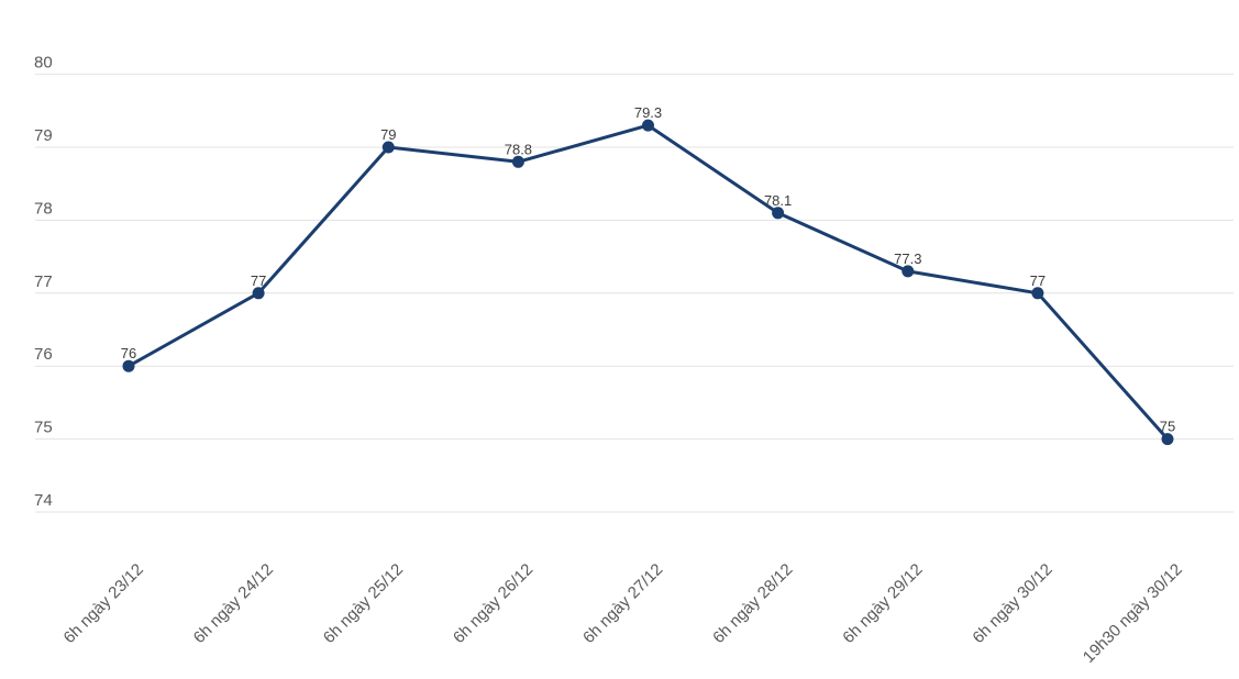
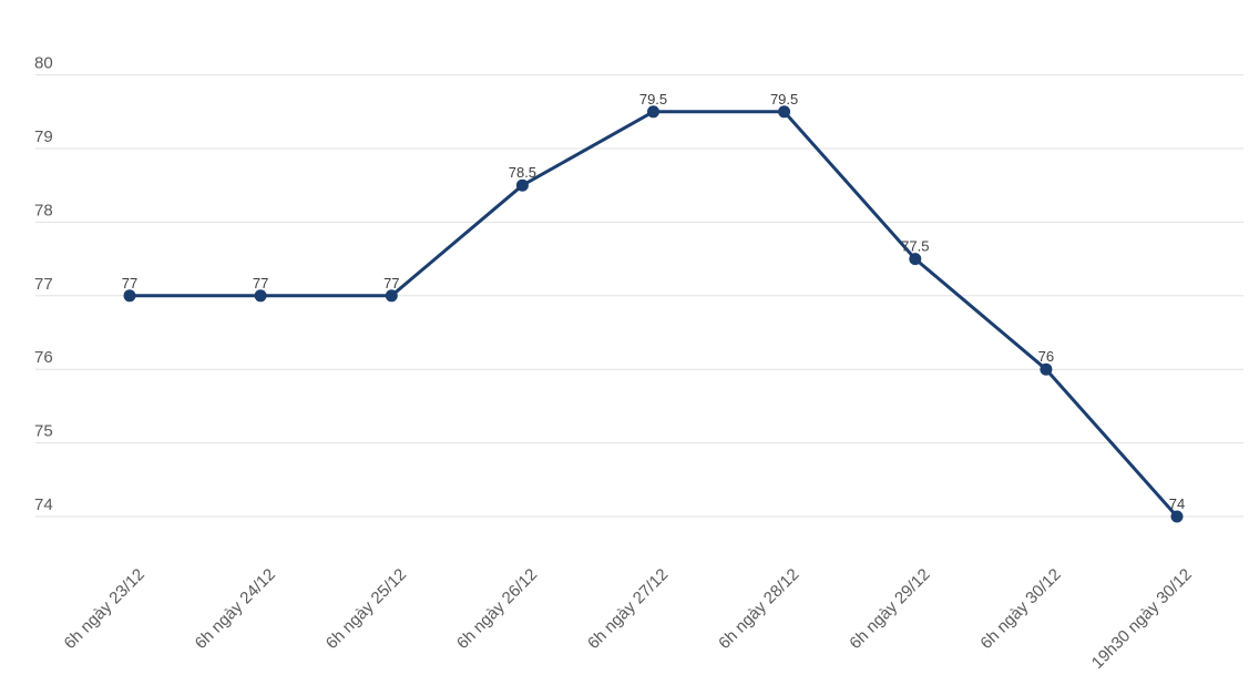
6h ngày 23/12: 76 -> 77
6h ngày 25/12: 79 -> 77
6h ngày 26/12: 78.8 -> 78.5
6h ngày 27/12: 79.3 -> 79.5
6h ngày 28/12: 78.1 -> 79.5
6h ngày 29/12: 77.3 -> 77.5
6h ngày 30/12: 77 -> 76
19h30 ngày 30/12: 75 -> 74
